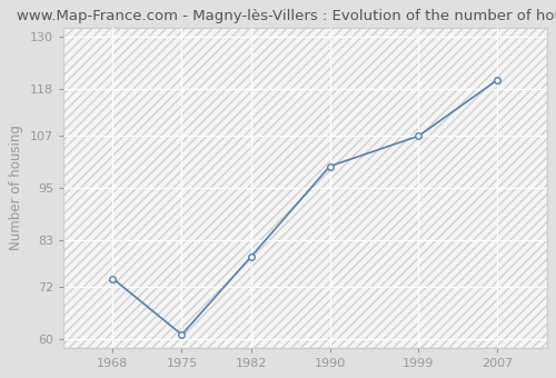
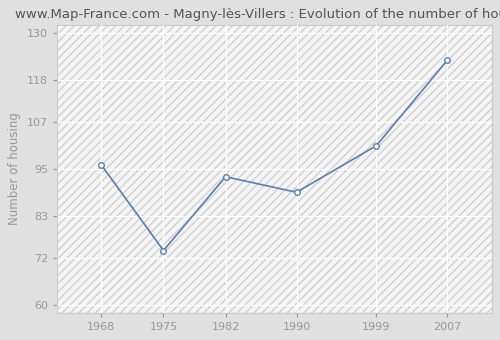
1968: 74 -> 96
1975: 61 -> 74
1982: 79 -> 93
1990: 100 -> 89
1999: 107 -> 101
2007: 120 -> 123
